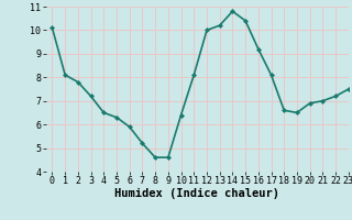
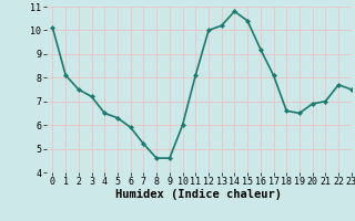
2: 7.8 -> 7.5
10: 6.4 -> 6.0
22: 7.2 -> 7.7
